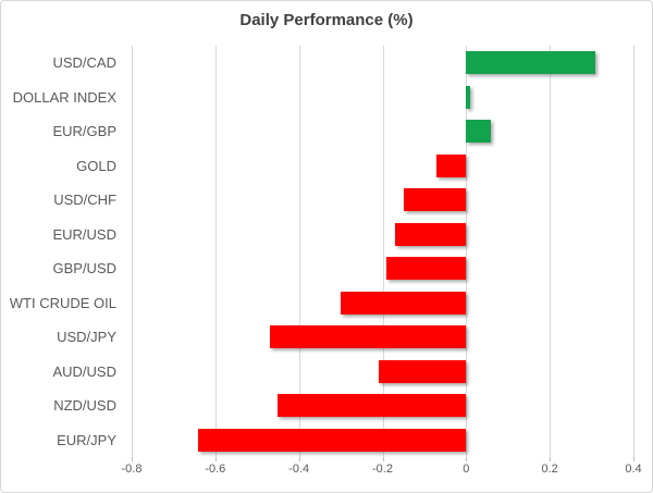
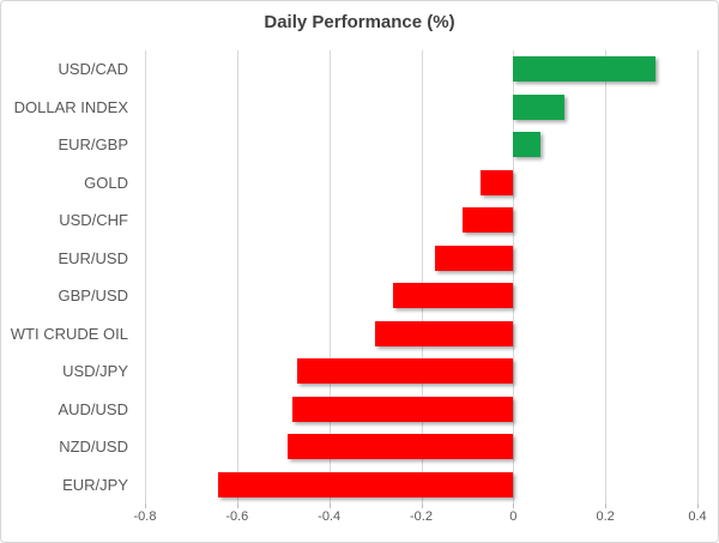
DOLLAR INDEX: 0.01 -> 0.11
USD/CHF: -0.15 -> -0.11
GBP/USD: -0.19 -> -0.26
AUD/USD: -0.21 -> -0.48
NZD/USD: -0.45 -> -0.49
